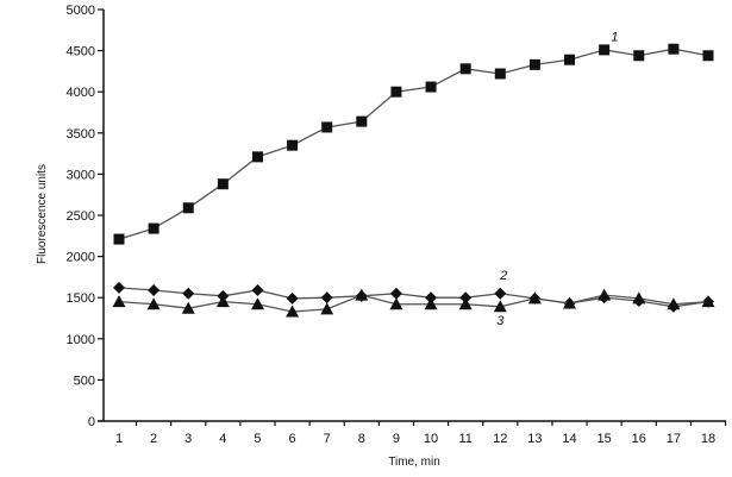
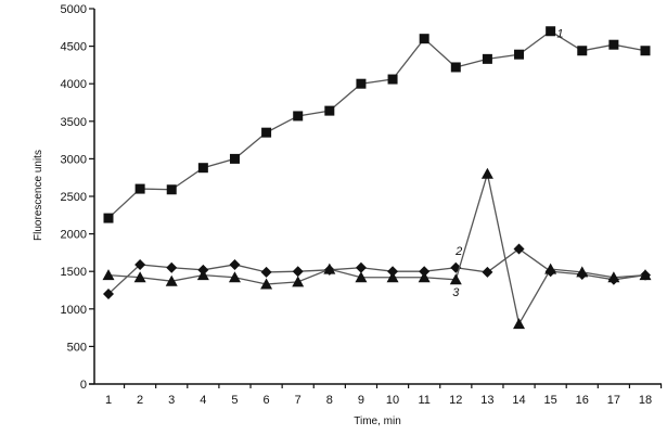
2/1: 1600 -> 1200
1/2: 2300 -> 2600
1/5: 3200 -> 3000
1/11: 4300 -> 4600
3/13: 1500 -> 2800
2/14: 1400 -> 1800
3/14: 1400 -> 800
1/15: 4500 -> 4700
